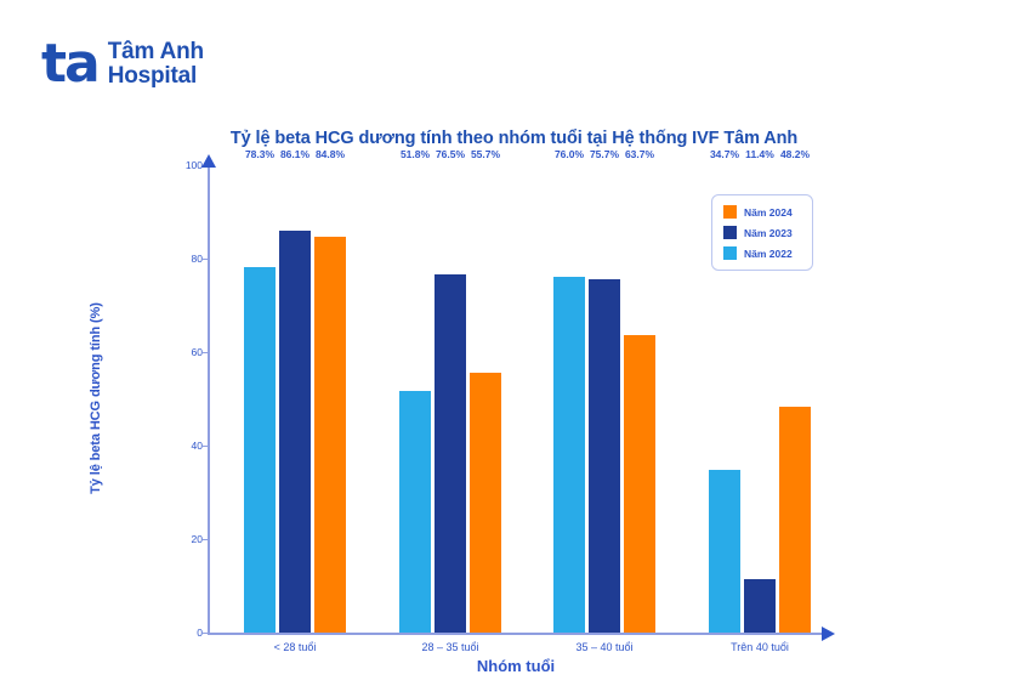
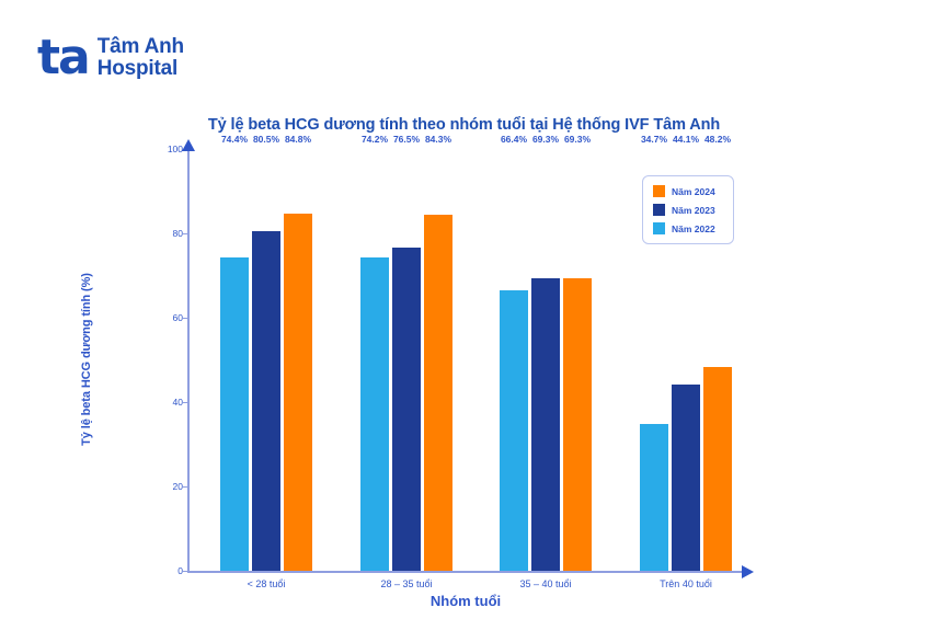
Năm 2022/< 28 tuổi: 78.3% -> 74.4%
Năm 2023/< 28 tuổi: 86.1% -> 80.5%
Năm 2022/28 – 35 tuổi: 51.8% -> 74.2%
Năm 2024/28 – 35 tuổi: 55.7% -> 84.3%
Năm 2022/35 – 40 tuổi: 76.0% -> 66.4%
Năm 2023/35 – 40 tuổi: 75.7% -> 69.3%
Năm 2024/35 – 40 tuổi: 63.7% -> 69.3%
Năm 2023/Trên 40 tuổi: 11.4% -> 44.1%
